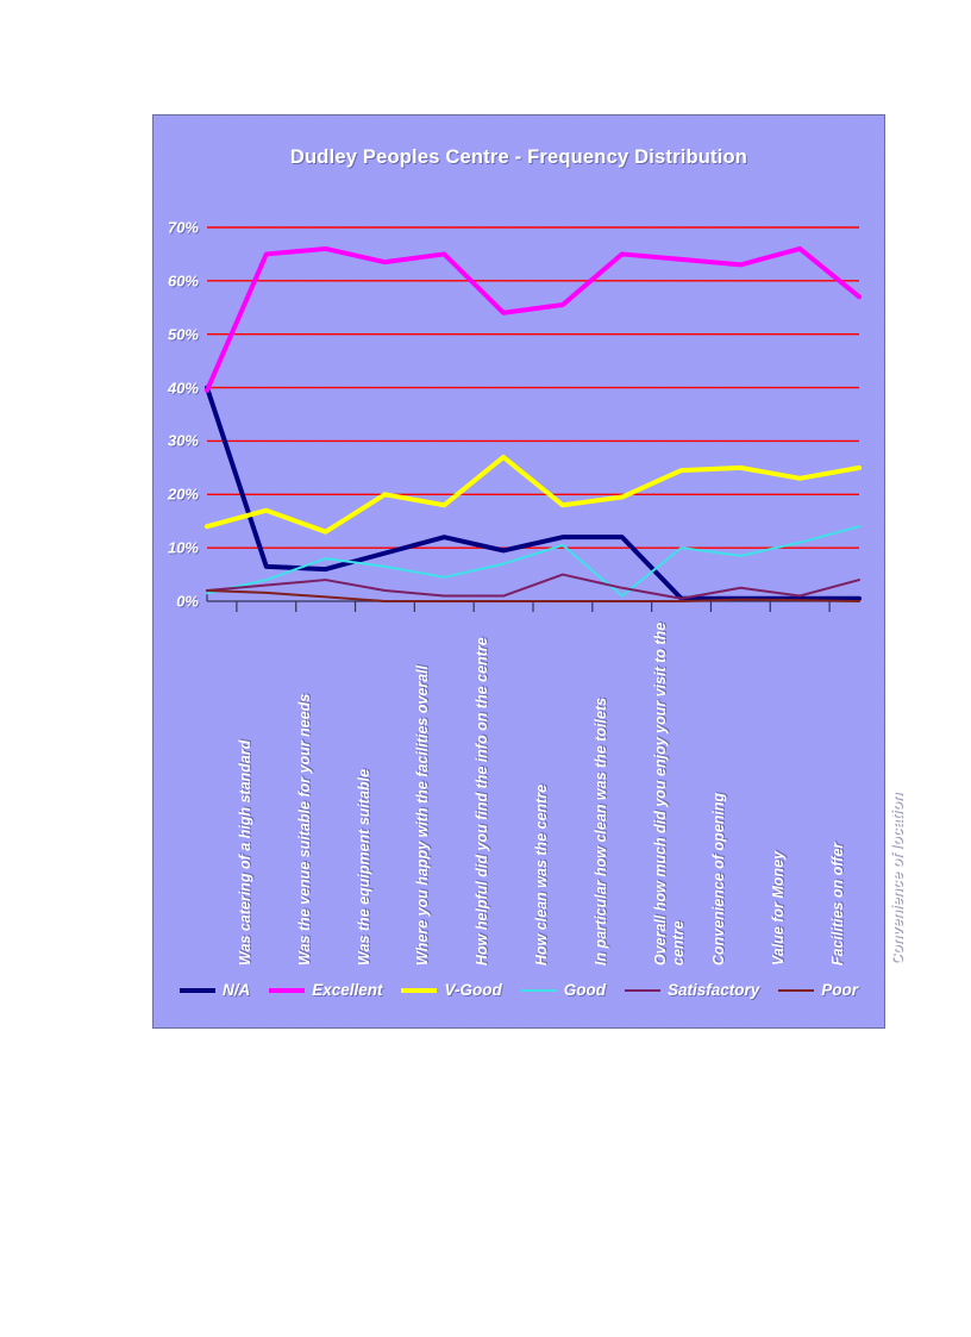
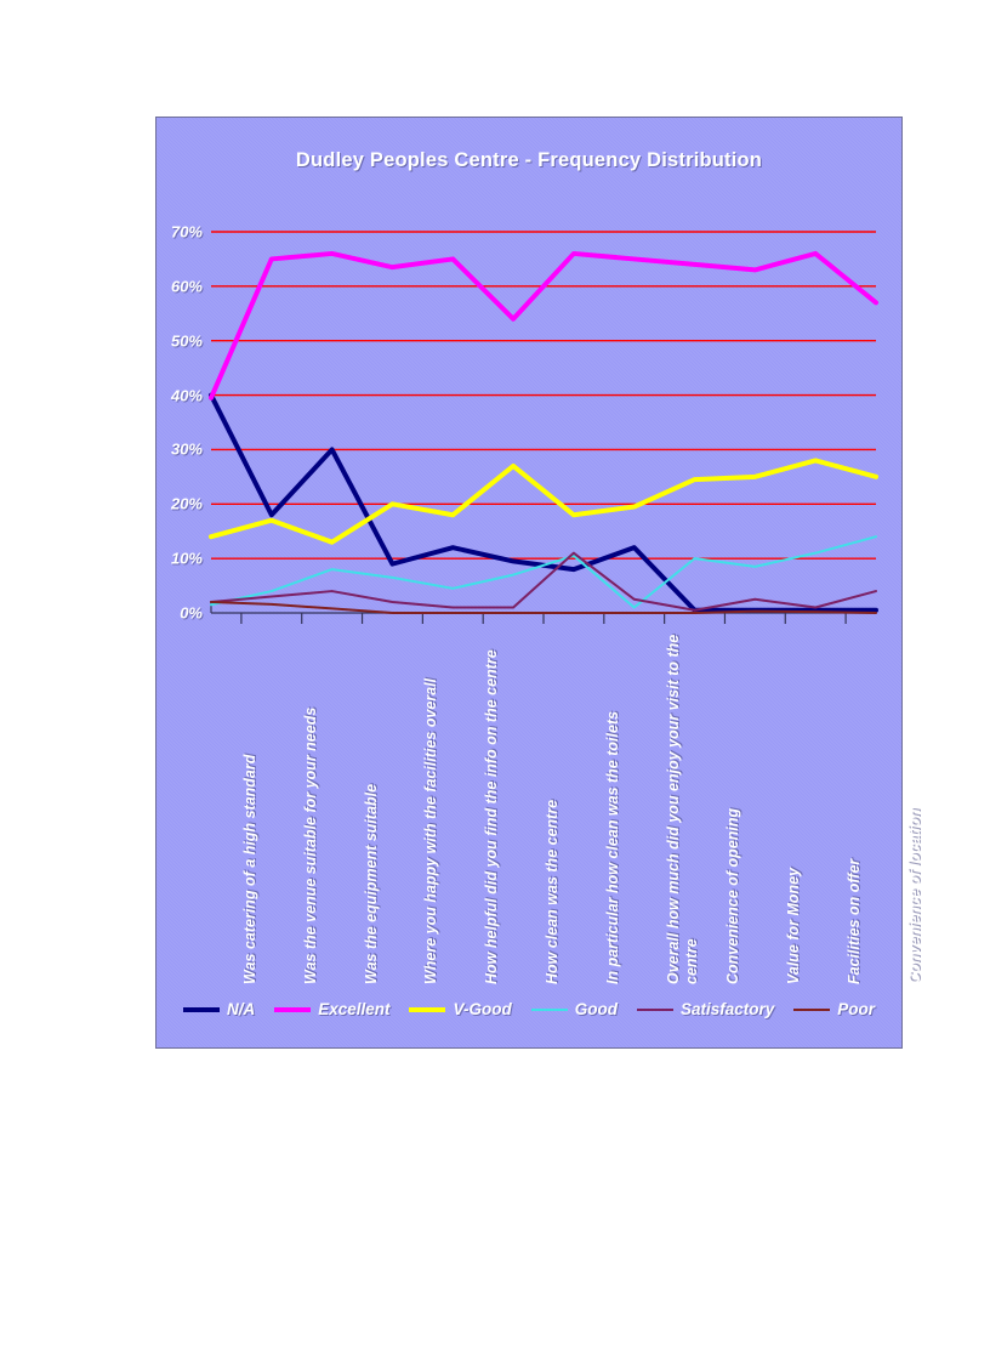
N/A/Was the venue suitable for your needs: 6% -> 18%
N/A/Was the equipment suitable: 6% -> 30%
N/A/In particular how clean was the toilets: 12% -> 8%
Excellent/In particular how clean was the toilets: 56% -> 66%
Satisfactory/In particular how clean was the toilets: 5% -> 11%
V-Good/Facilities on offer: 23% -> 28%
